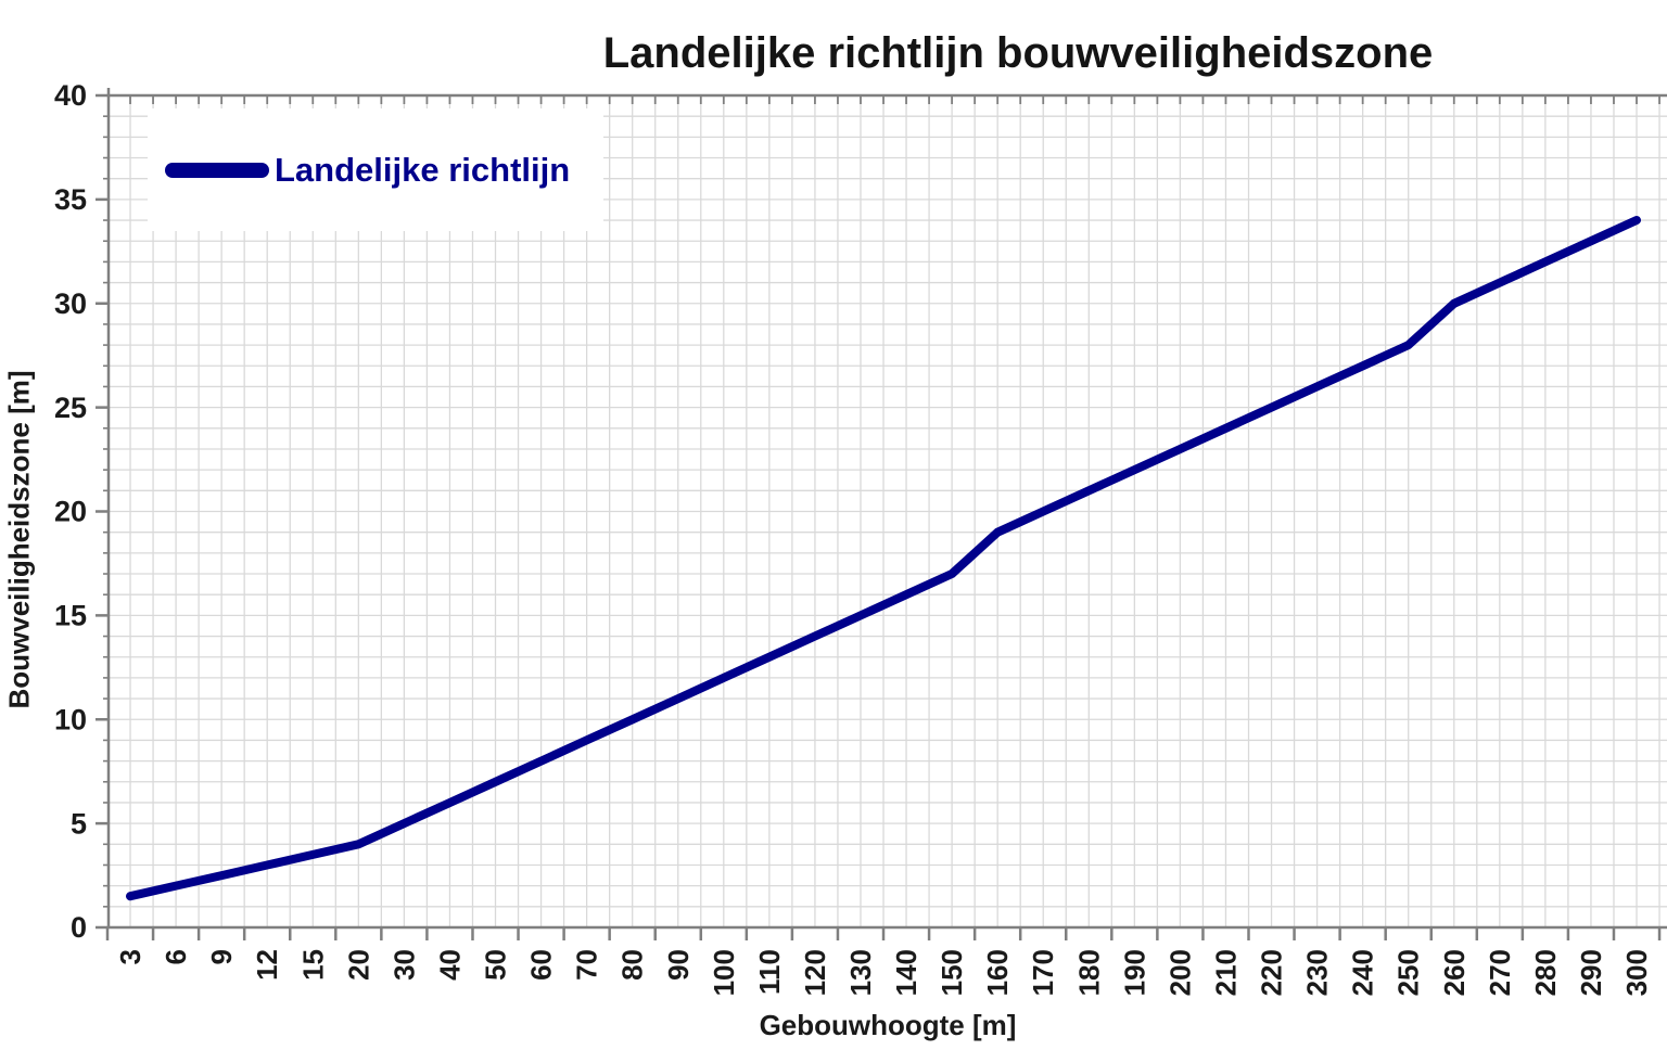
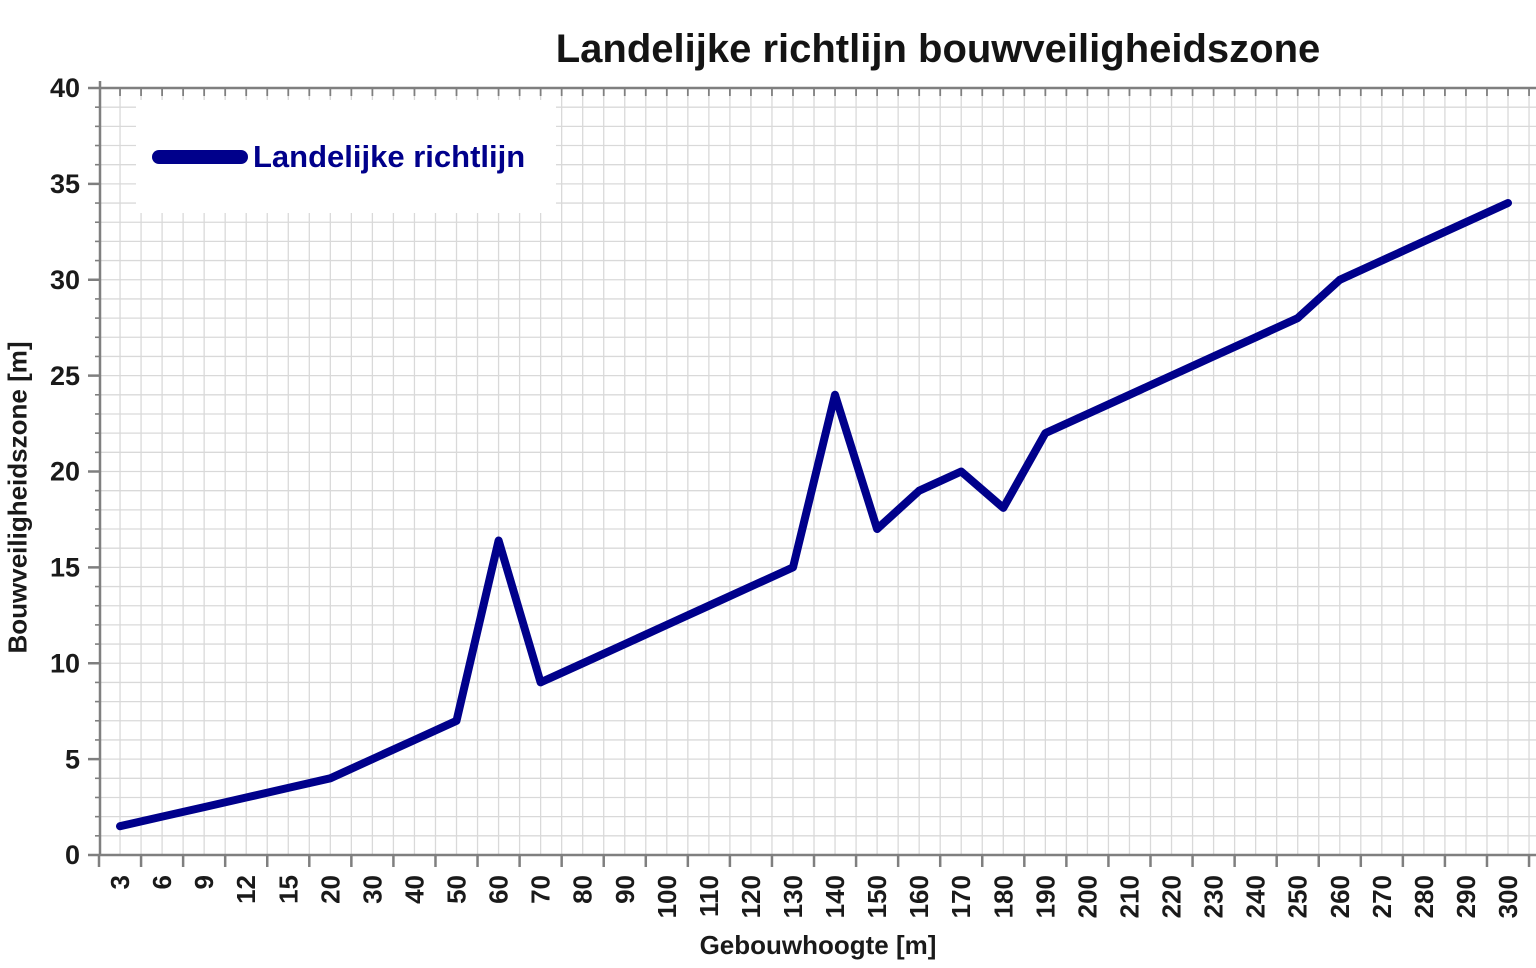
60: 8.0 -> 16.4
140: 16.0 -> 24.0
180: 21.0 -> 18.1
